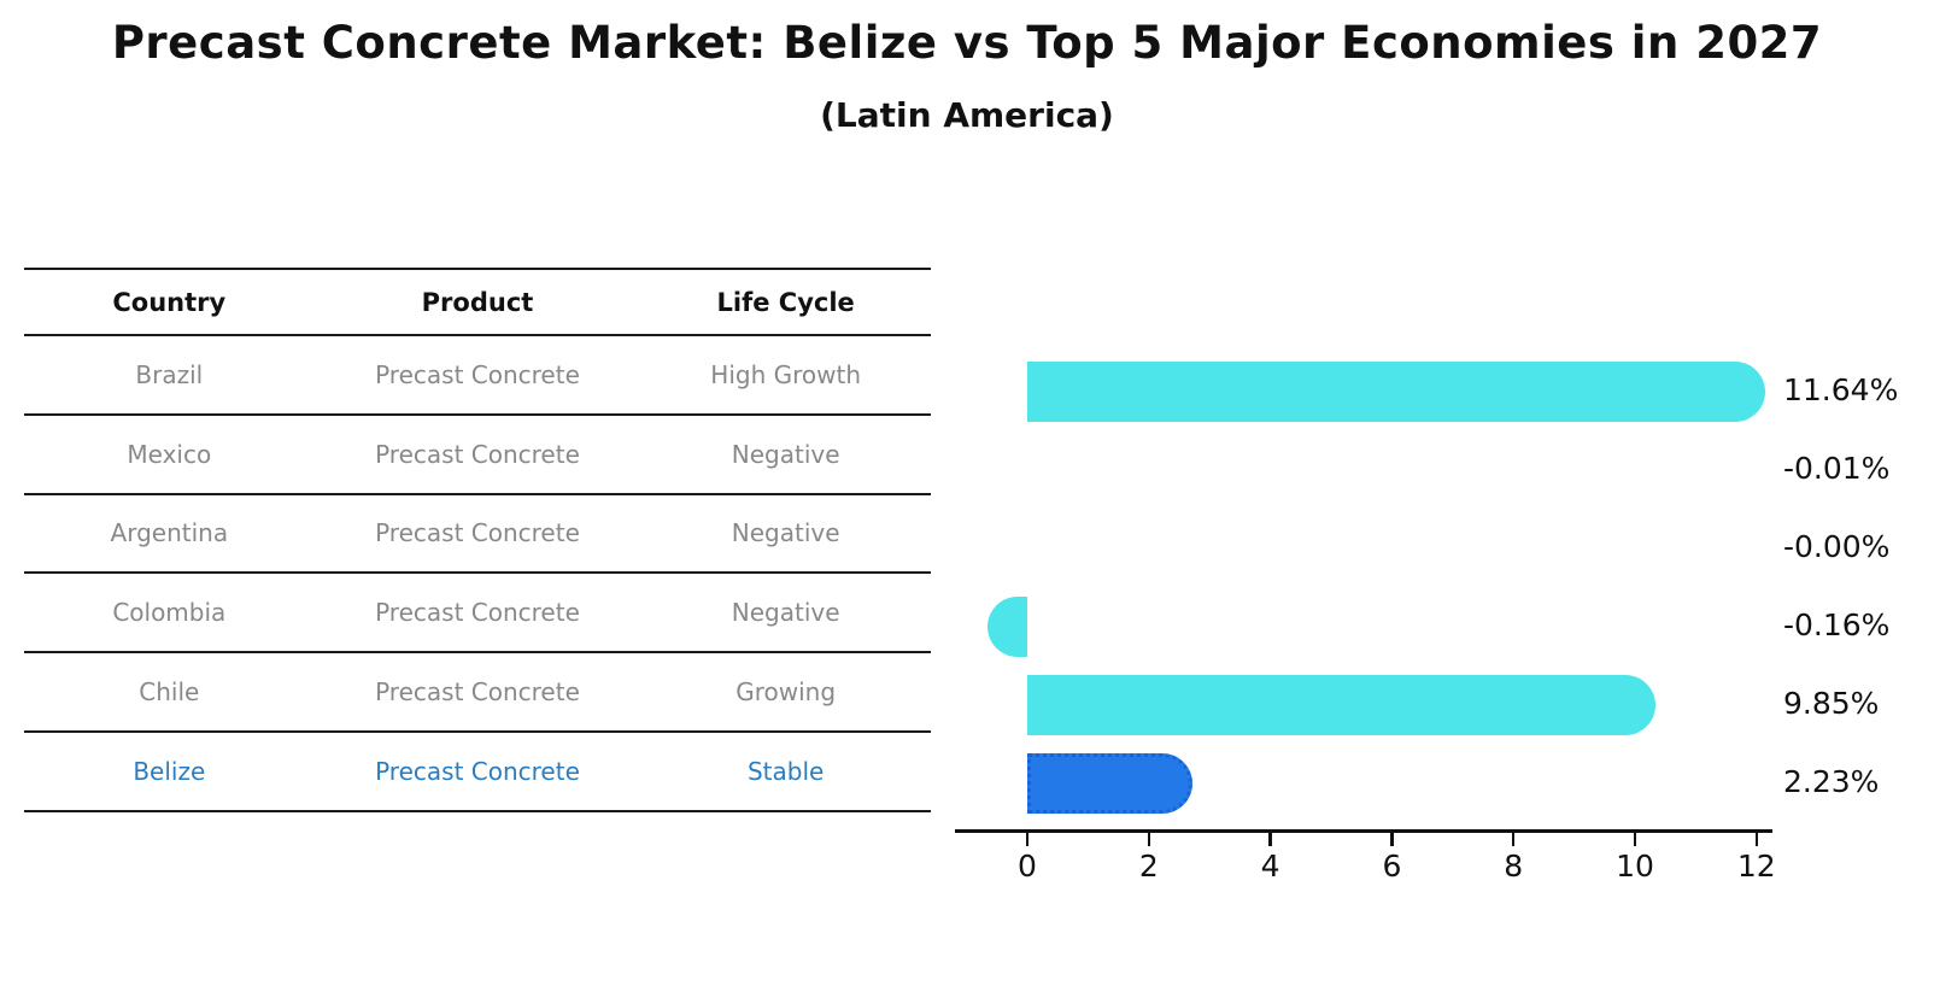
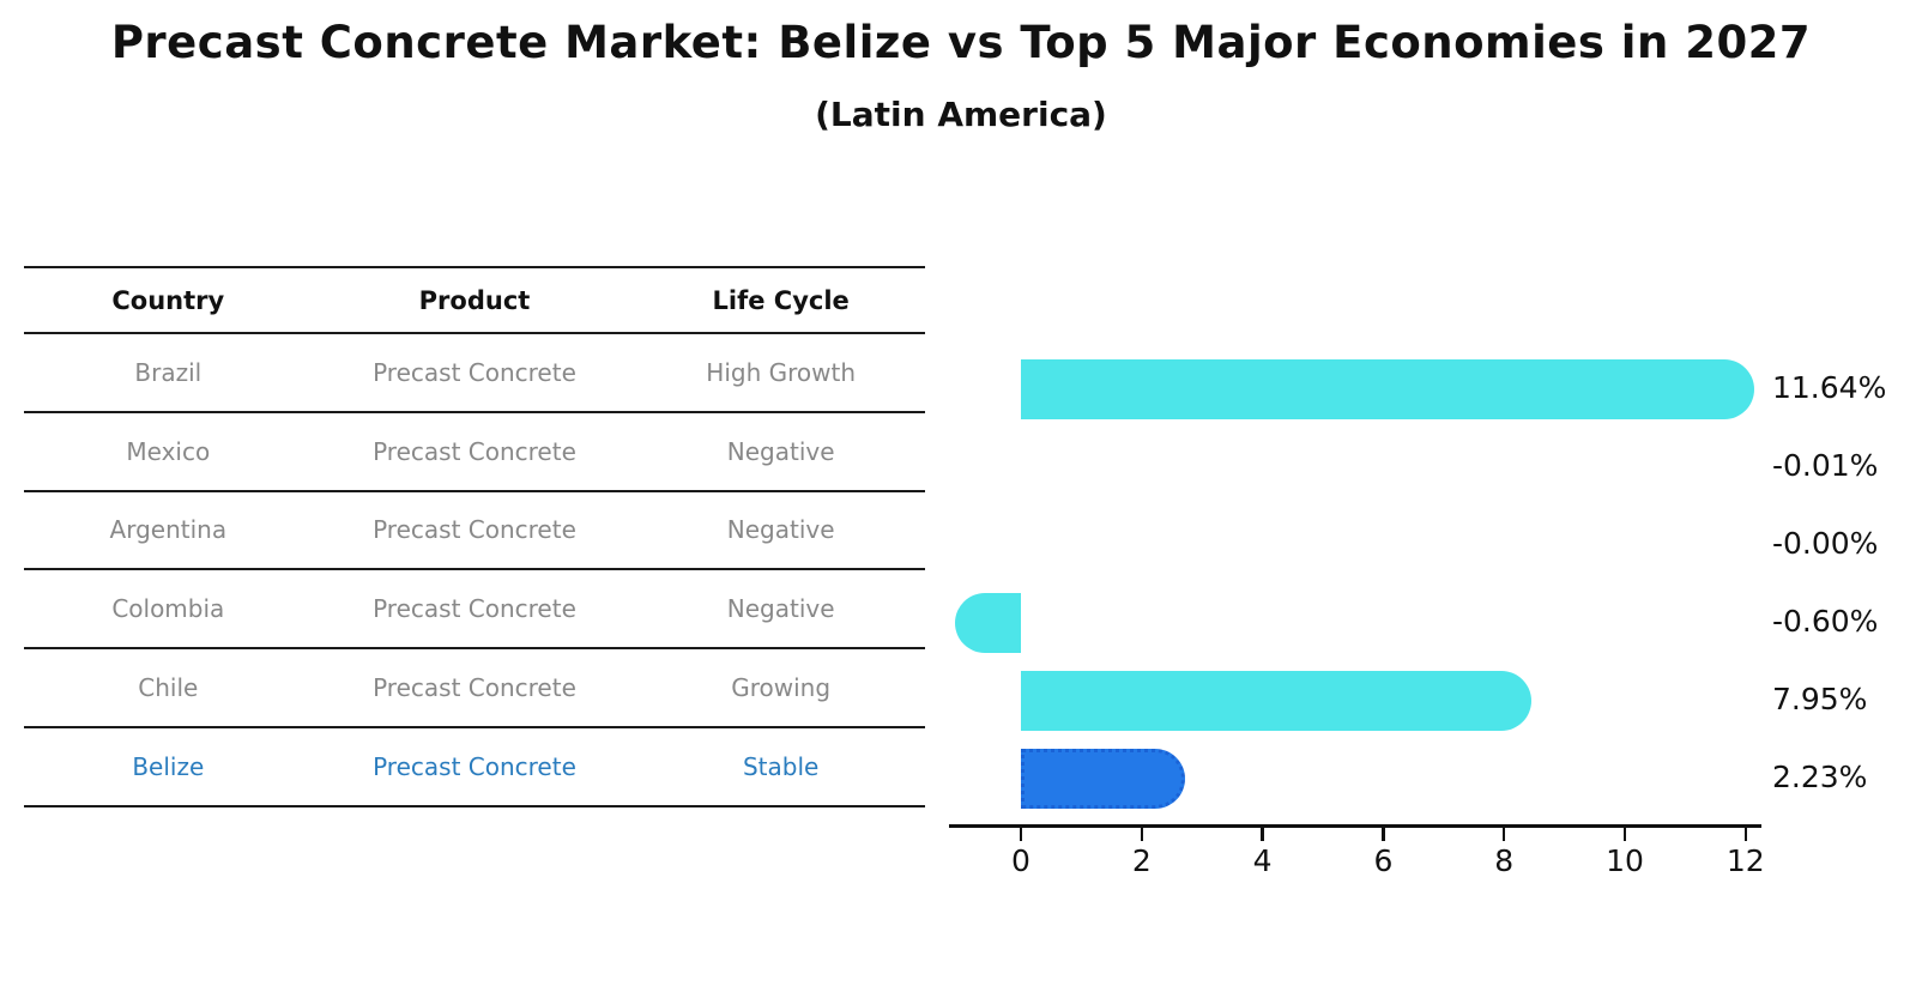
Colombia: -0.16% -> -0.60%
Chile: 9.85% -> 7.95%
